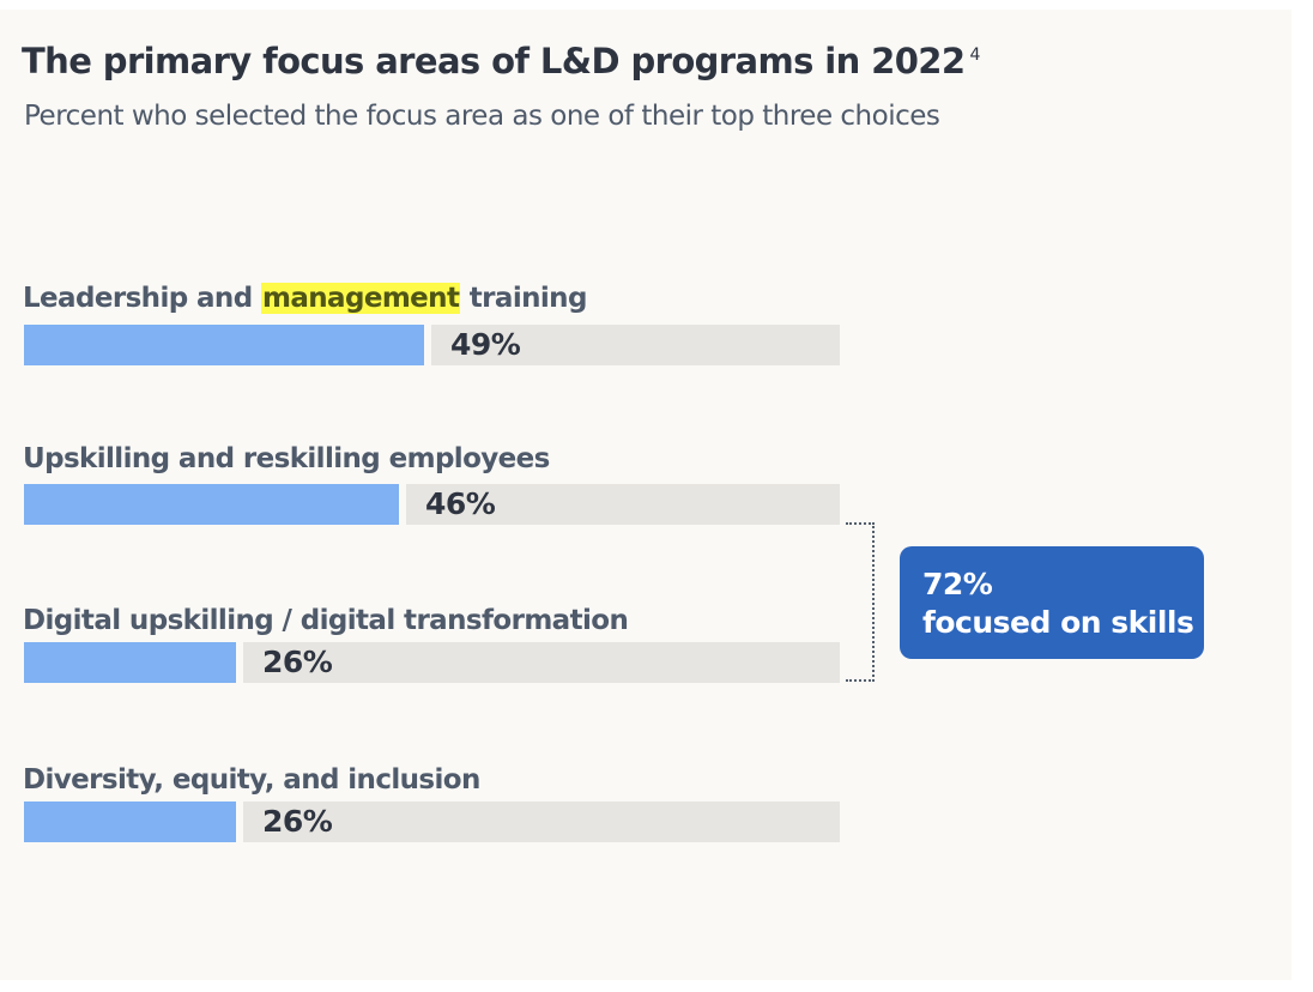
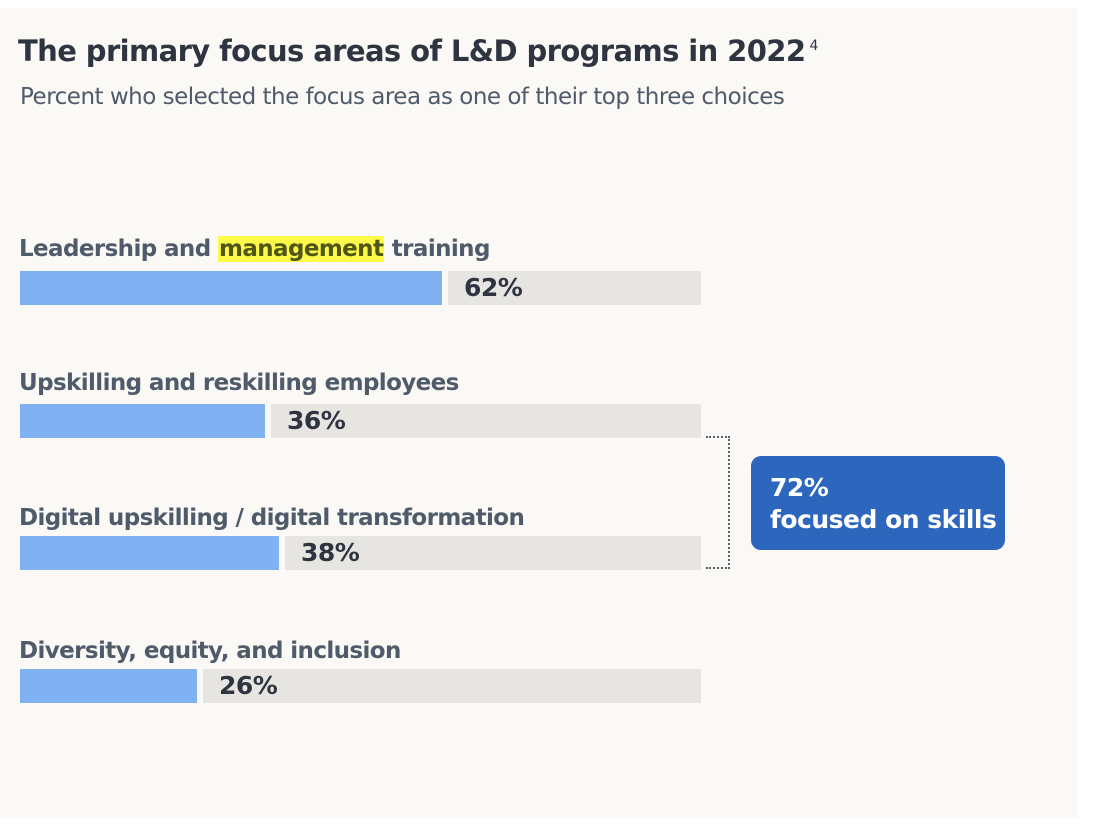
Leadership and management training: 49% -> 62%
Upskilling and reskilling employees: 46% -> 36%
Digital upskilling / digital transformation: 26% -> 38%
